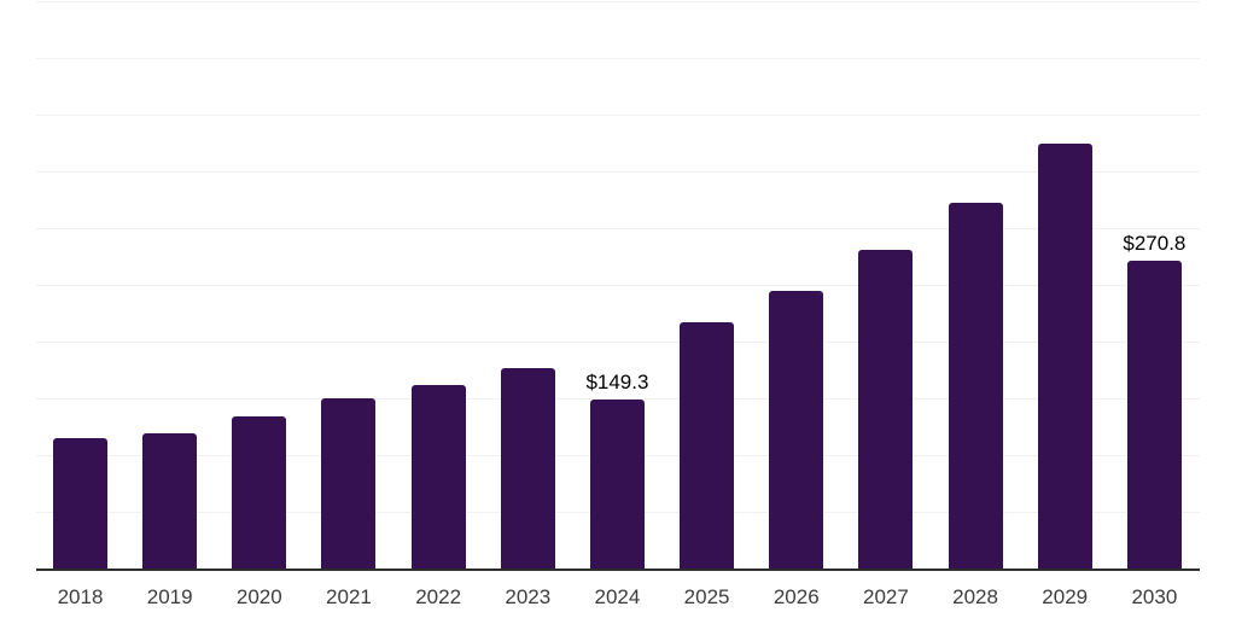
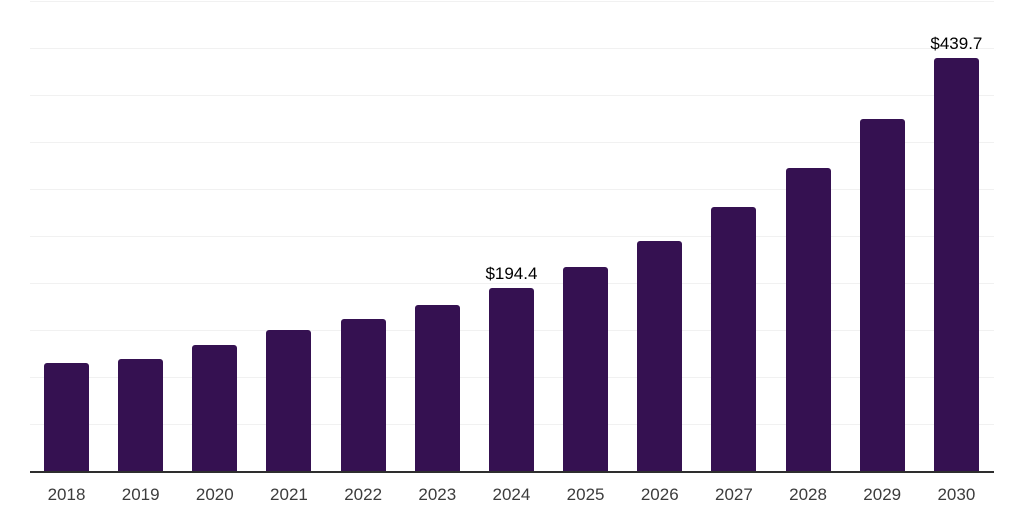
2024: $149.3 -> $194.4
2030: $270.8 -> $439.7
